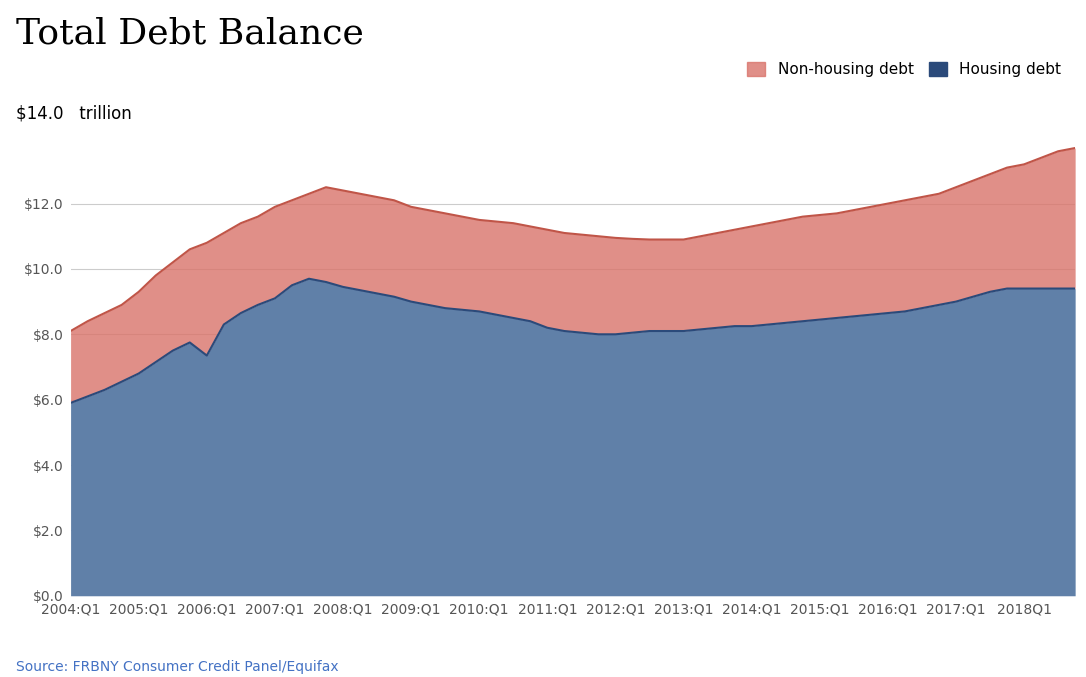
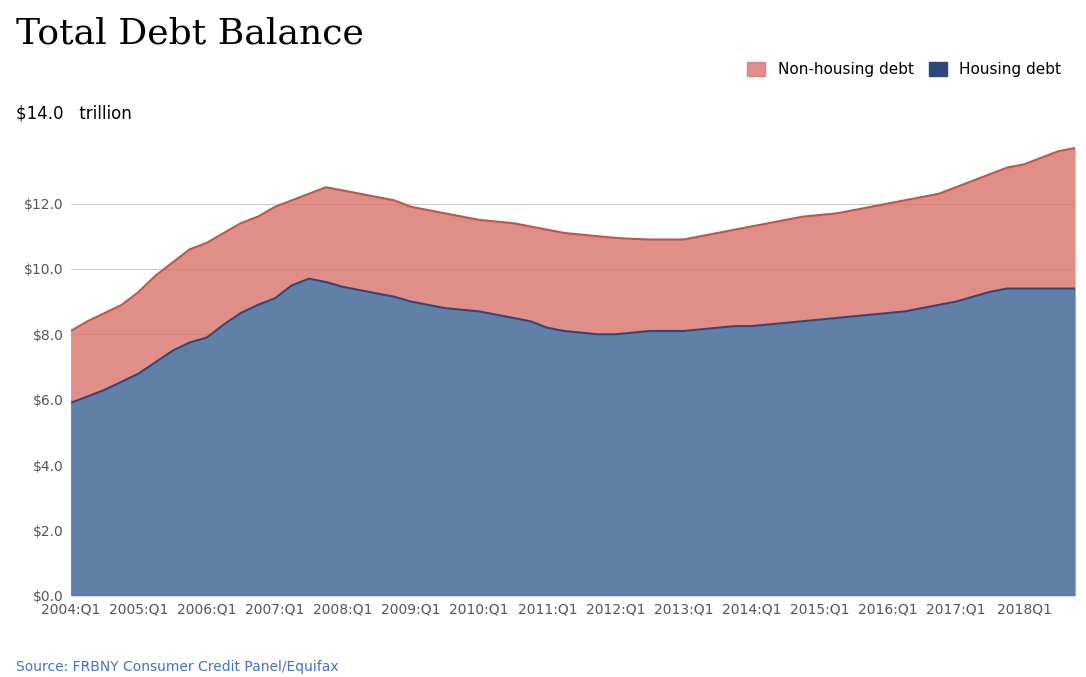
Housing debt/2006:Q1: $7.35 -> $7.90
